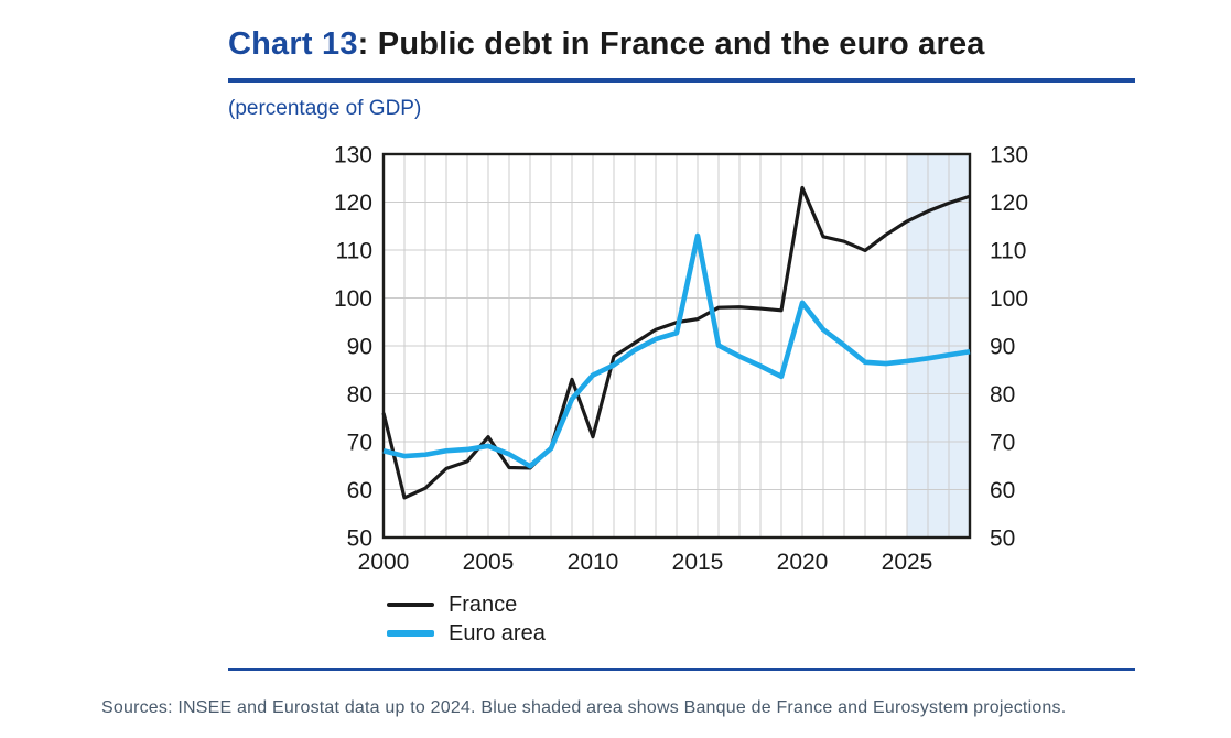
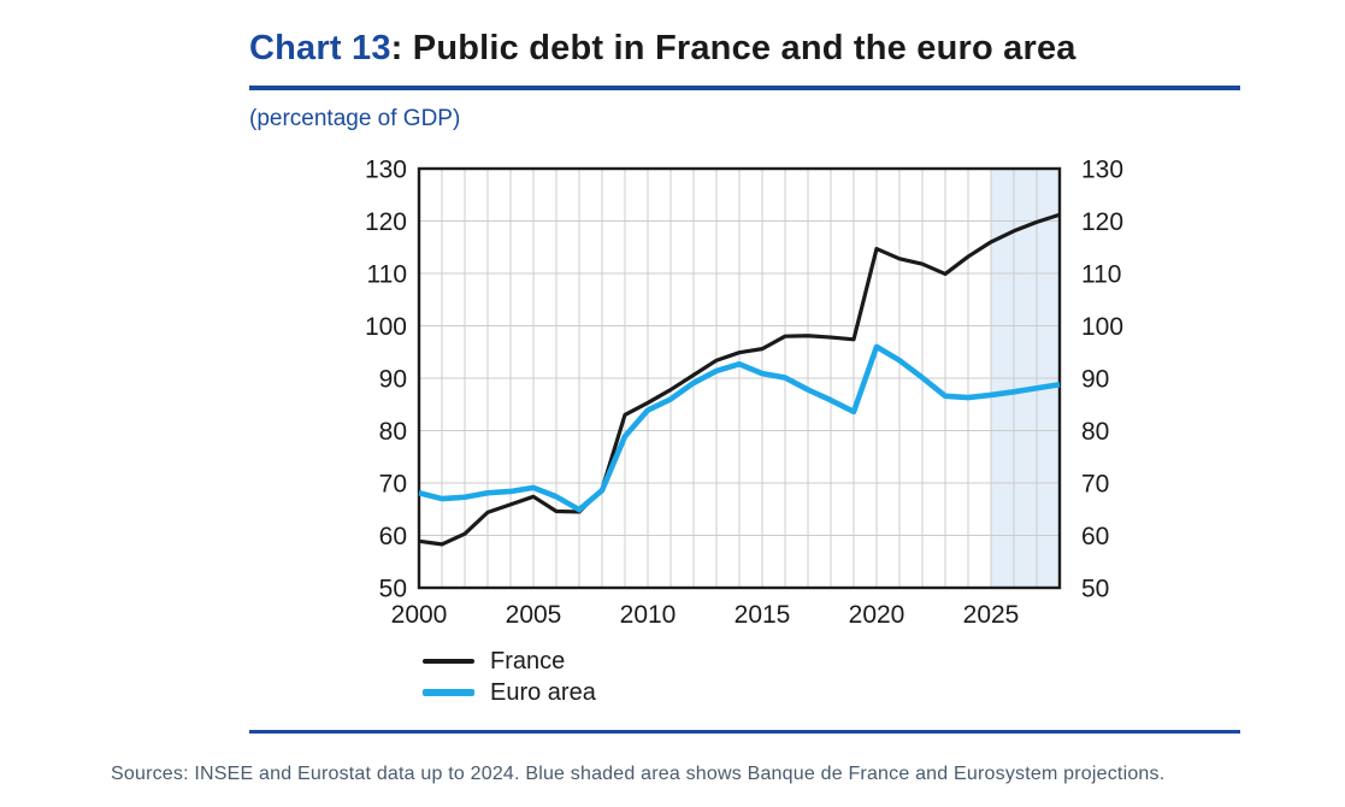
France/2000: 76 -> 59
France/2005: 71 -> 67
France/2010: 71 -> 85
Euro area/2015: 113 -> 91
France/2020: 123 -> 115
Euro area/2020: 99 -> 96
